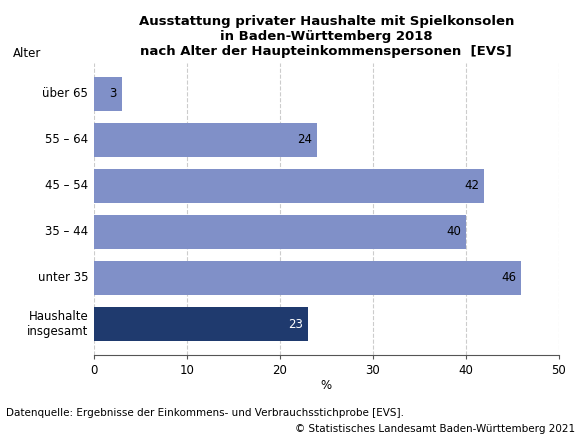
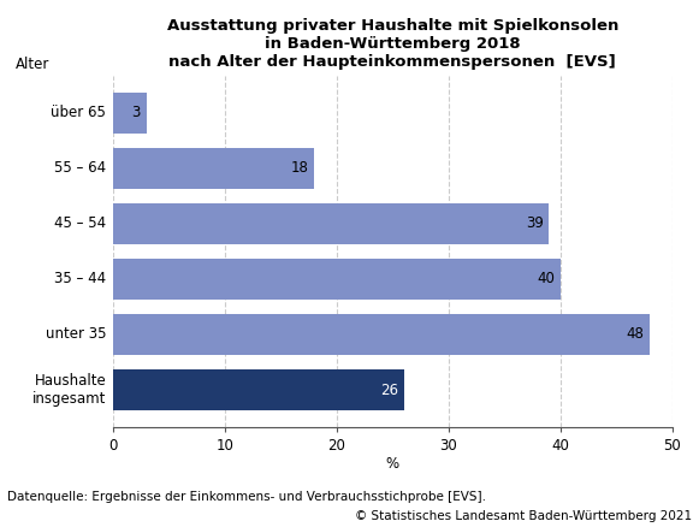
55 – 64: 24 -> 18
45 – 54: 42 -> 39
unter 35: 46 -> 48
Haushalte insgesamt: 23 -> 26
